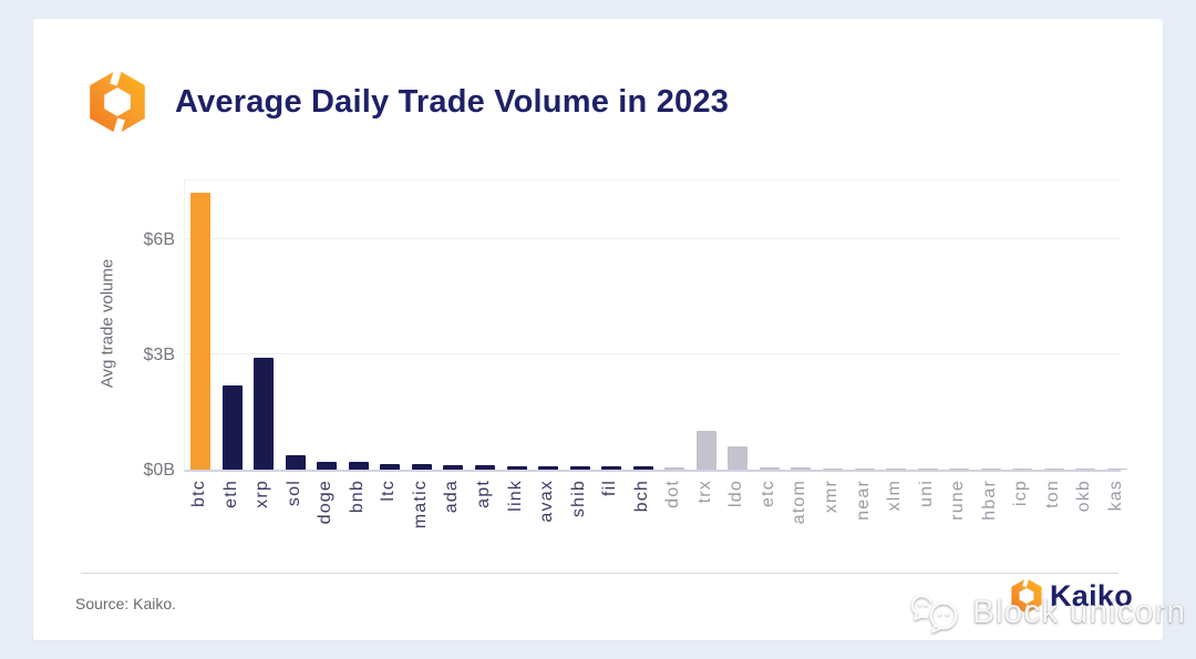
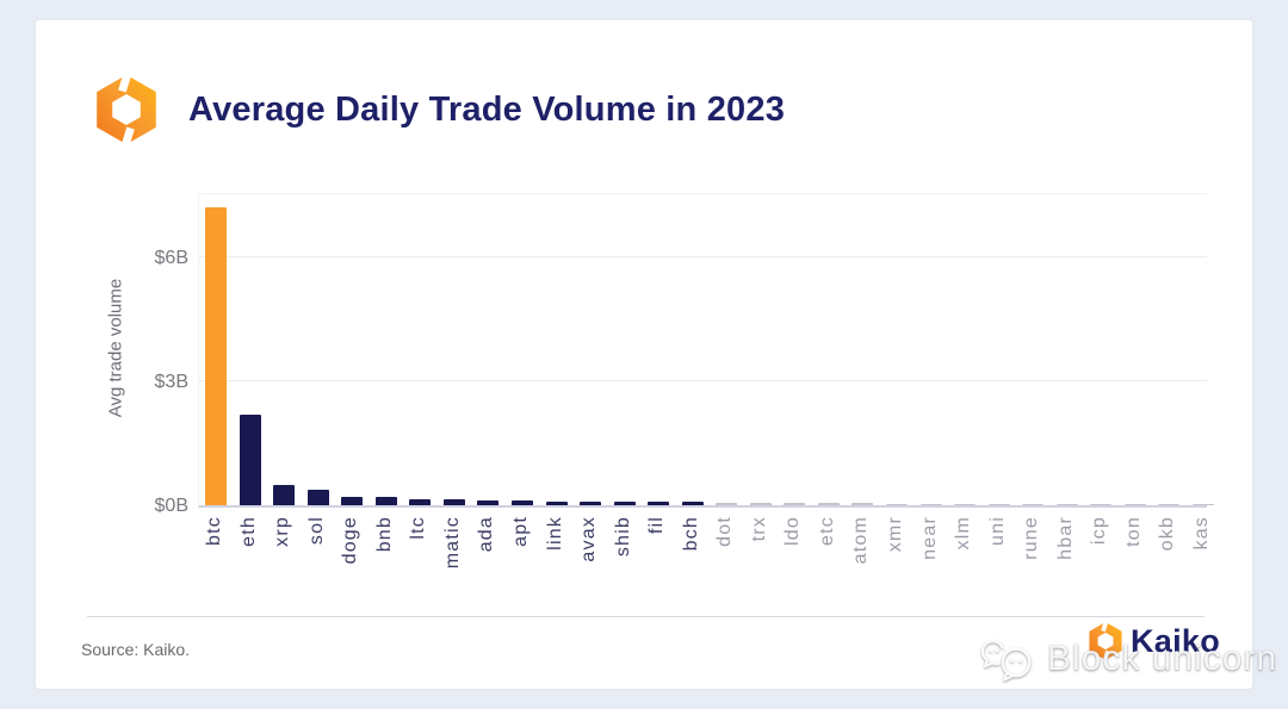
xrp: $2.9B -> $0.5B
trx: $1.0B -> $0.1B
ldo: $0.6B -> $0.1B
